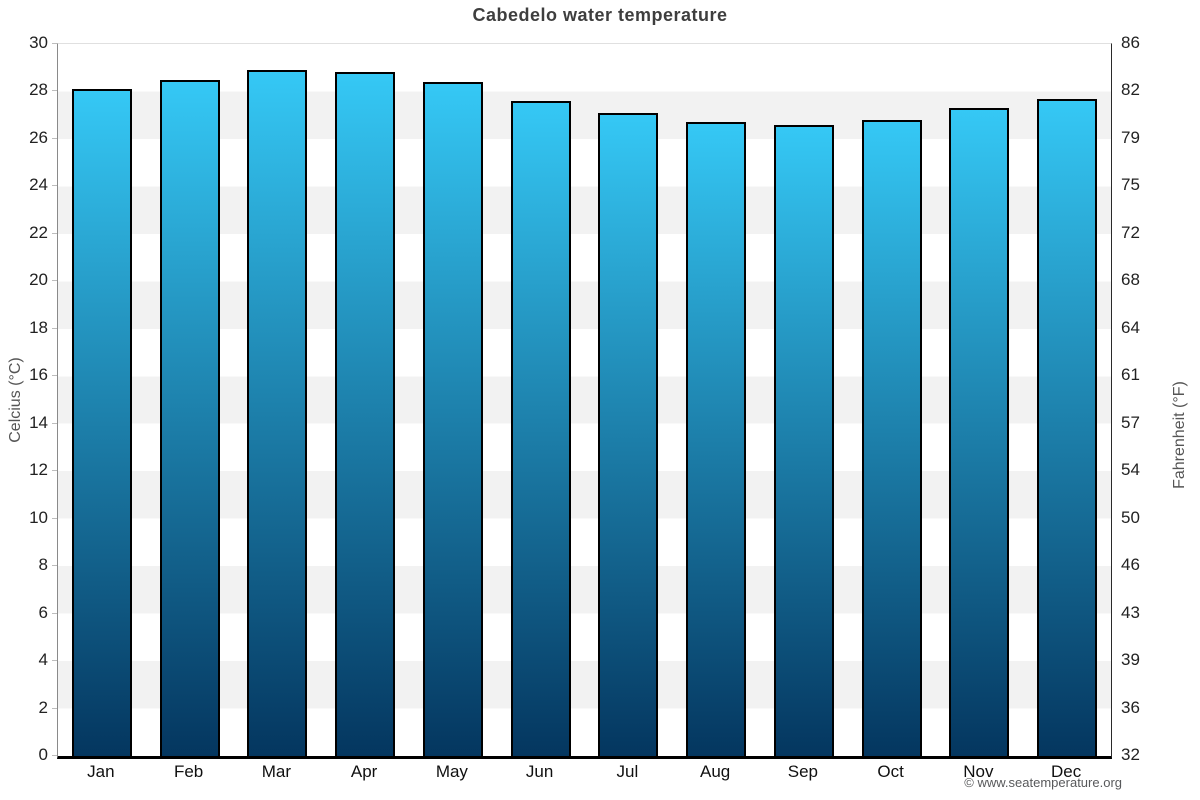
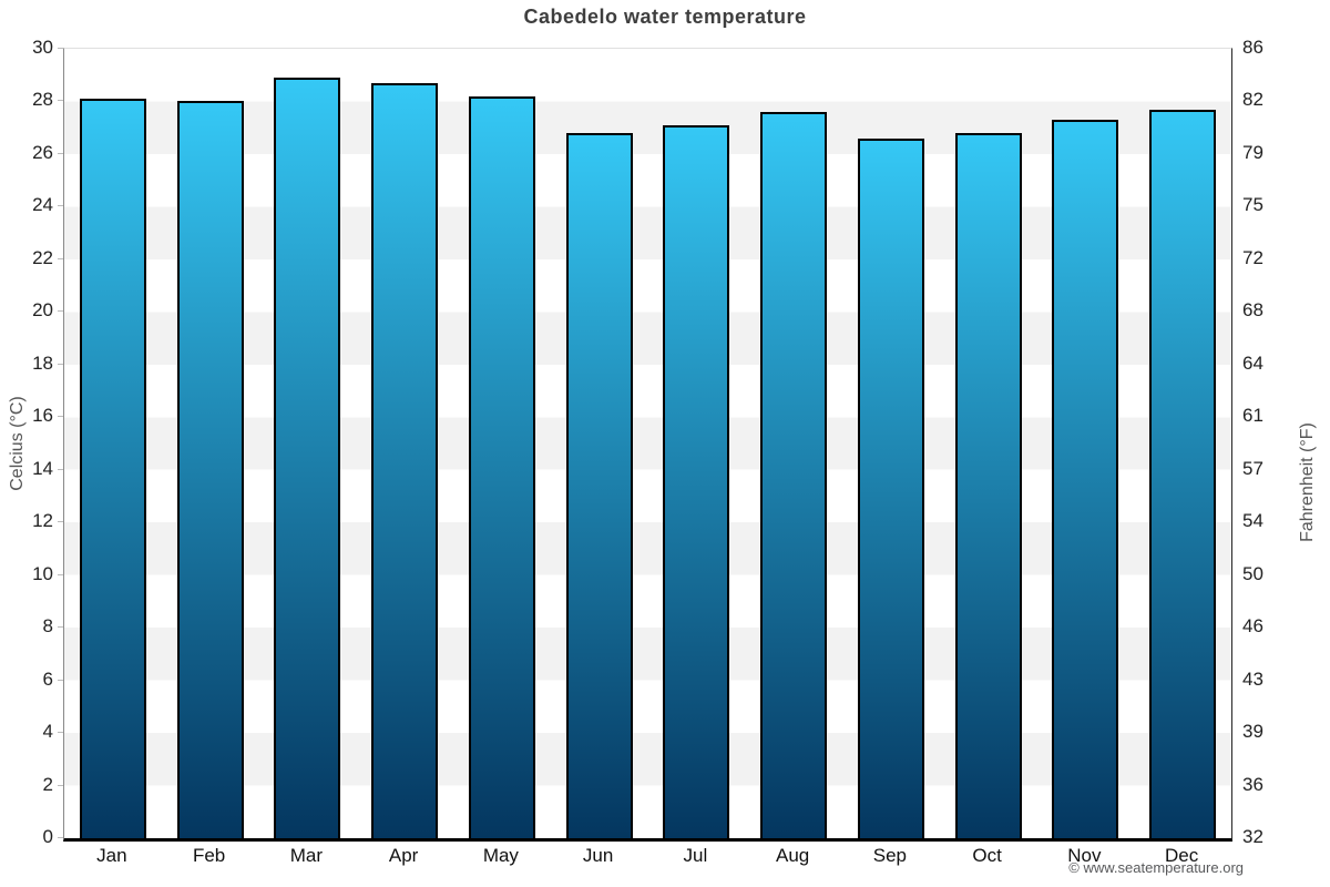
Feb: 28.5 -> 28.0
Apr: 28.8 -> 28.7
May: 28.4 -> 28.2
Jun: 27.6 -> 26.8
Aug: 26.7 -> 27.6
